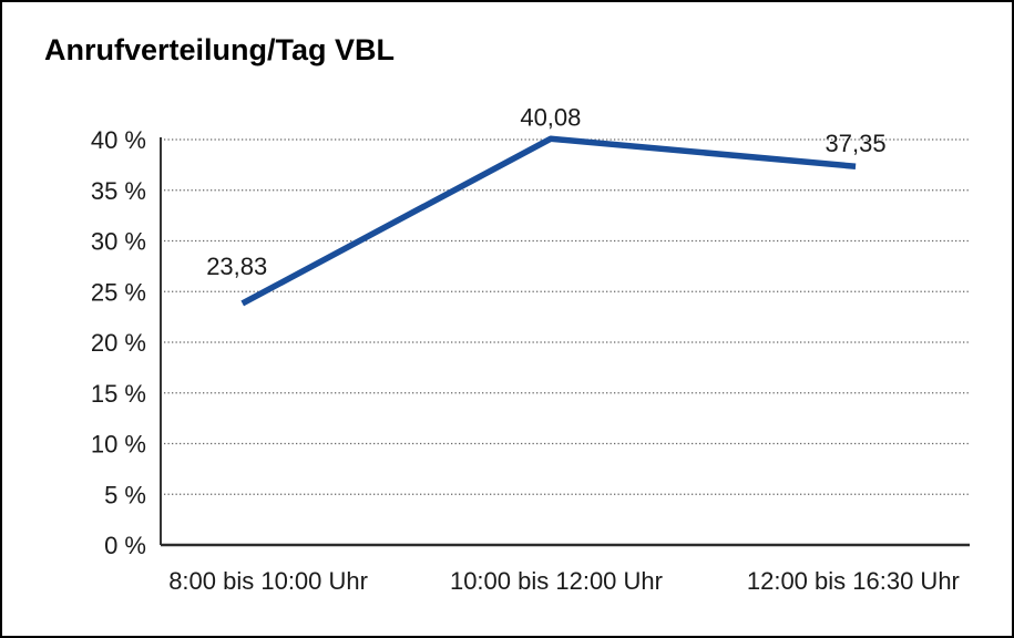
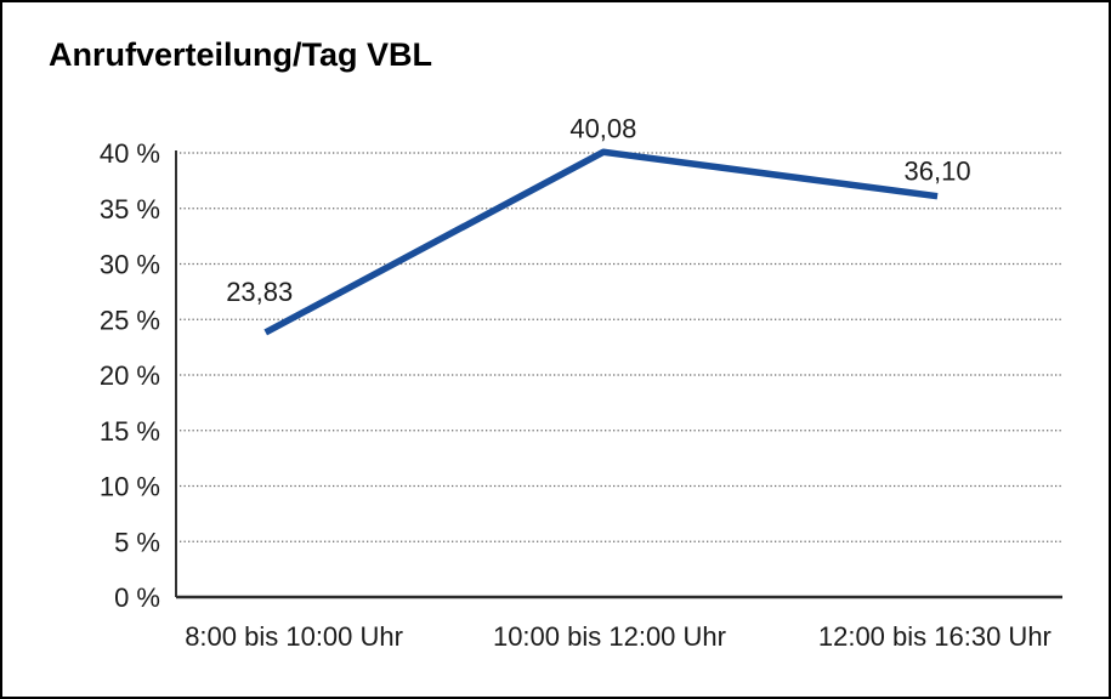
12:00 bis 16:30 Uhr: 37,35 -> 36,10
